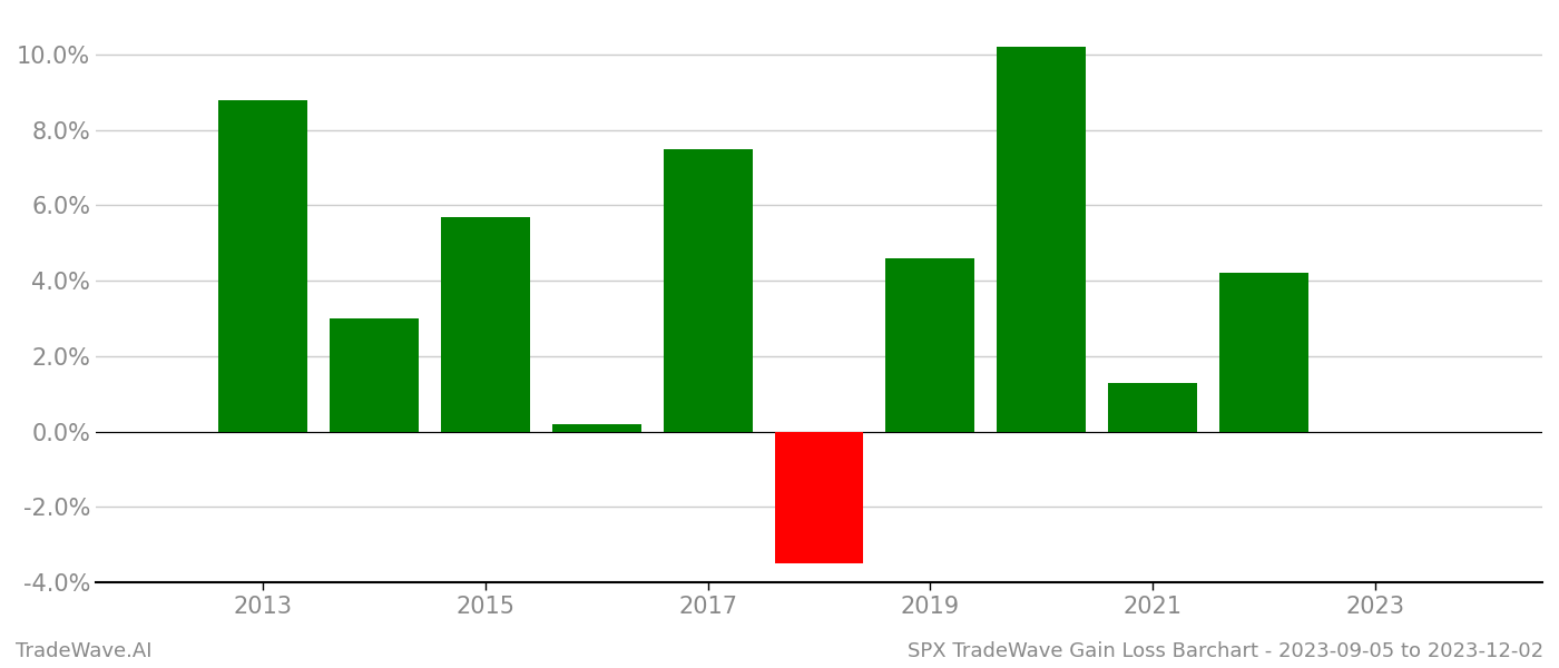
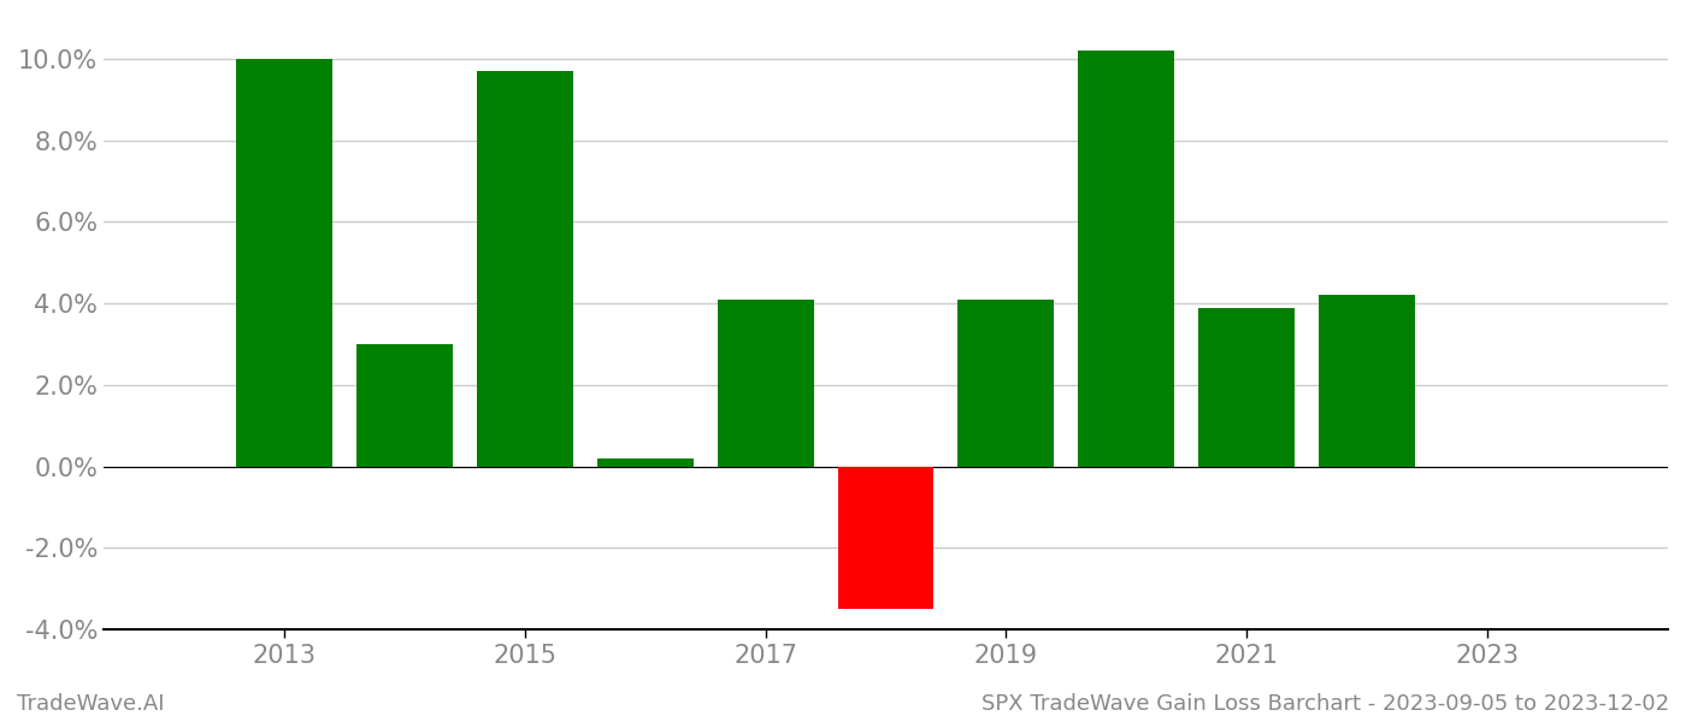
2013: 8.8% -> 10.0%
2015: 5.7% -> 9.7%
2017: 7.5% -> 4.1%
2019: 4.6% -> 4.1%
2021: 1.3% -> 3.9%
